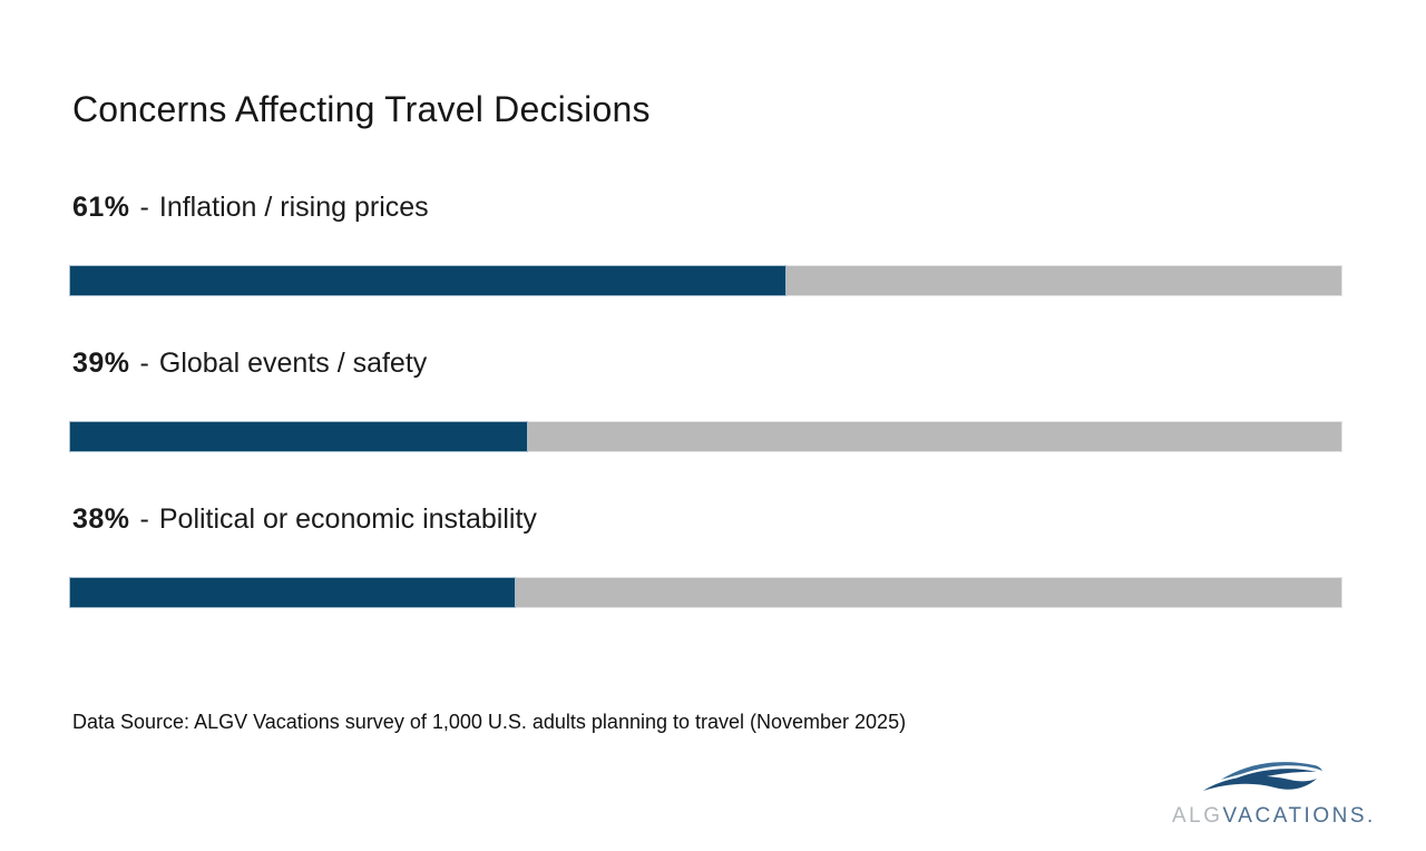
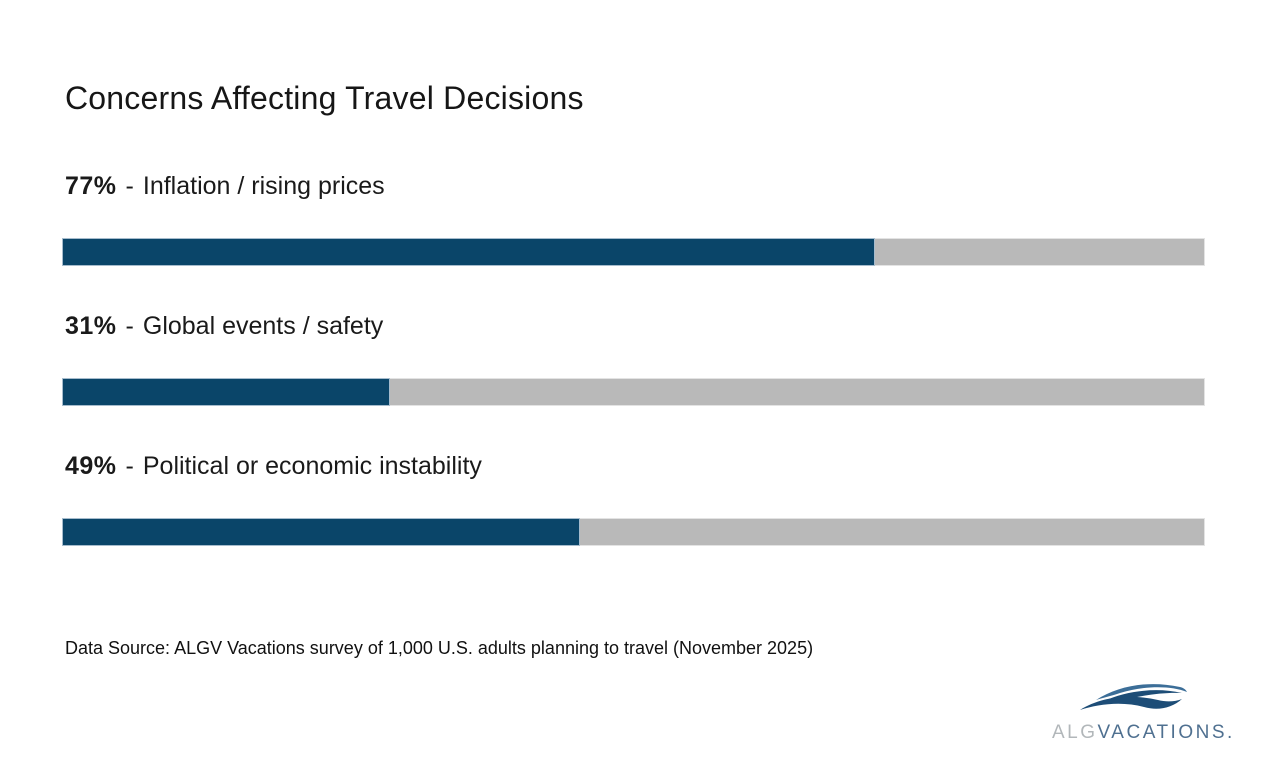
Inflation / rising prices: 61% -> 77%
Global events / safety: 39% -> 31%
Political or economic instability: 38% -> 49%
